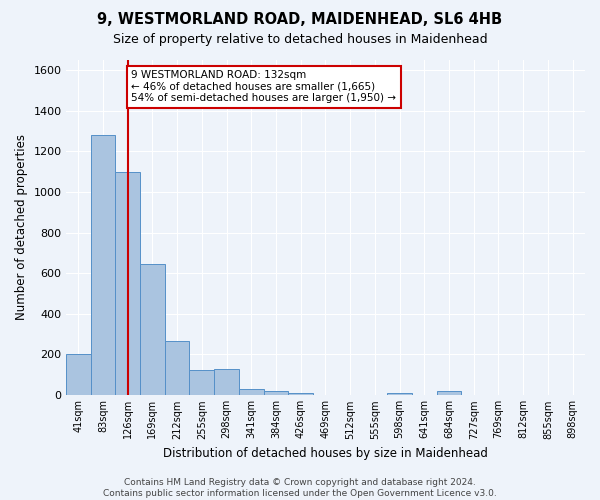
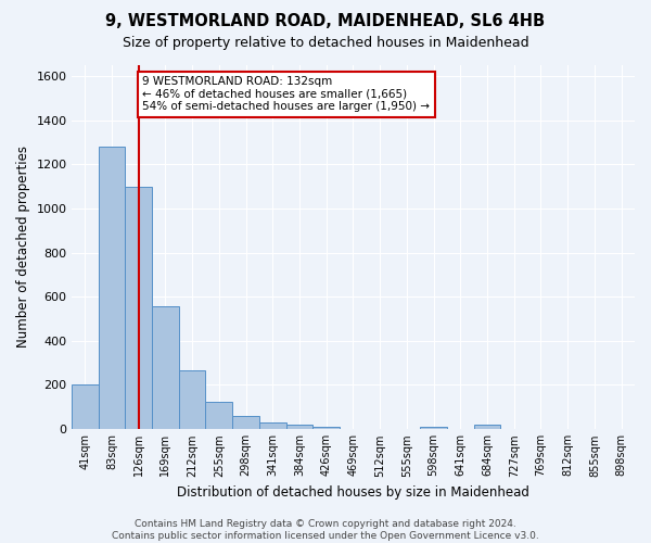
169sqm: 645 -> 555
298sqm: 130 -> 60
